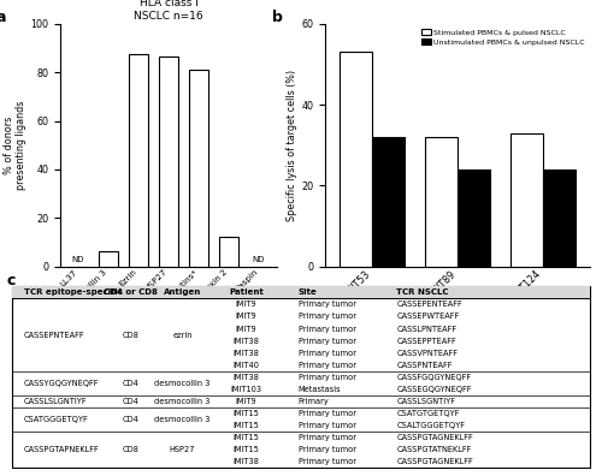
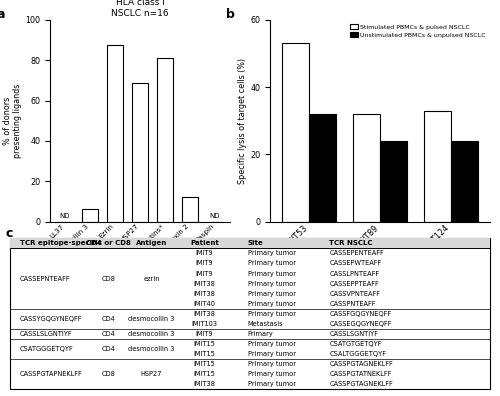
HSP27: 86.5 -> 68.8
